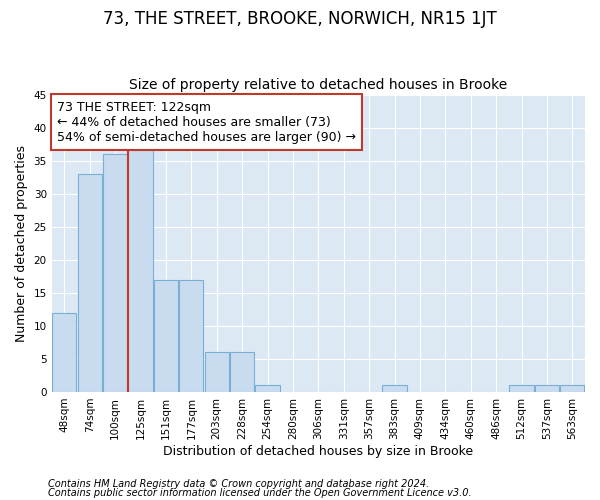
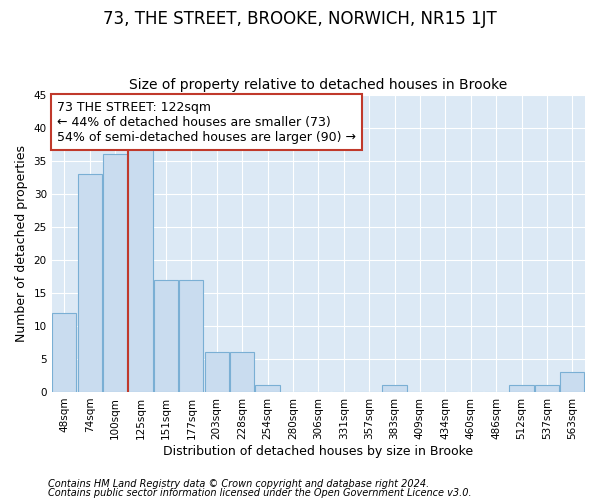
563sqm: 1 -> 3
